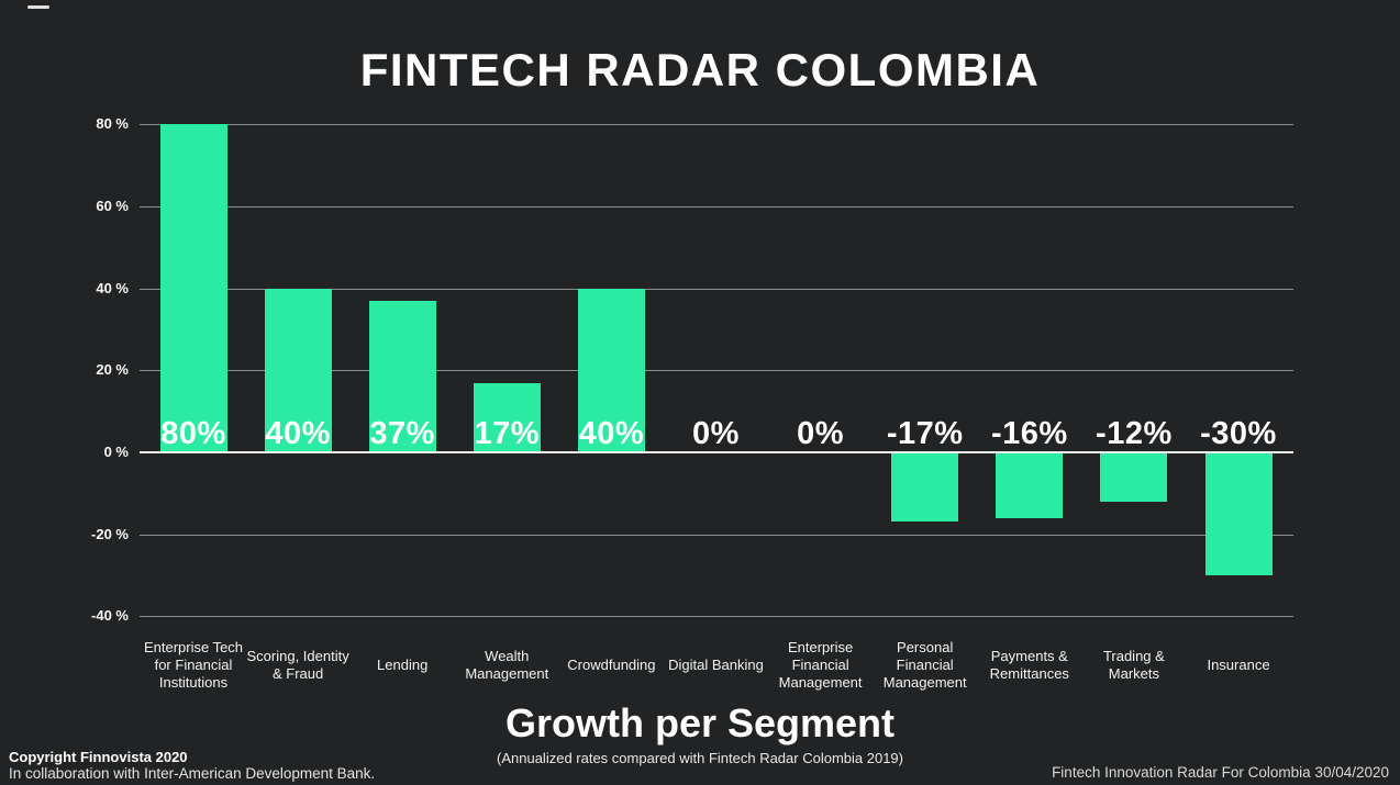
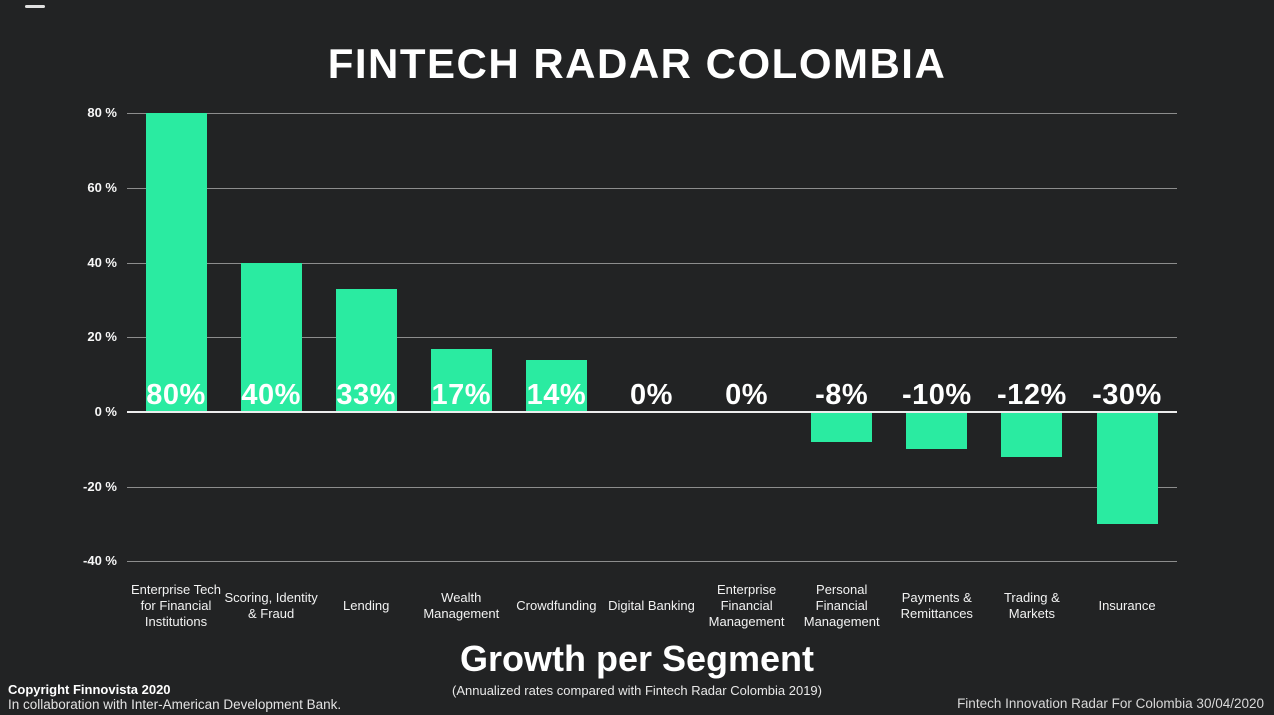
Lending: 37% -> 33%
Crowdfunding: 40% -> 14%
Personal Financial Management: -17% -> -8%
Payments & Remittances: -16% -> -10%
